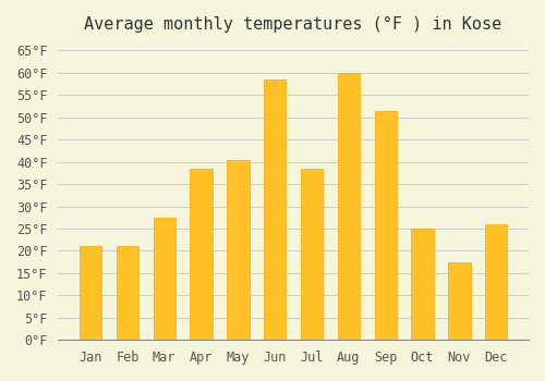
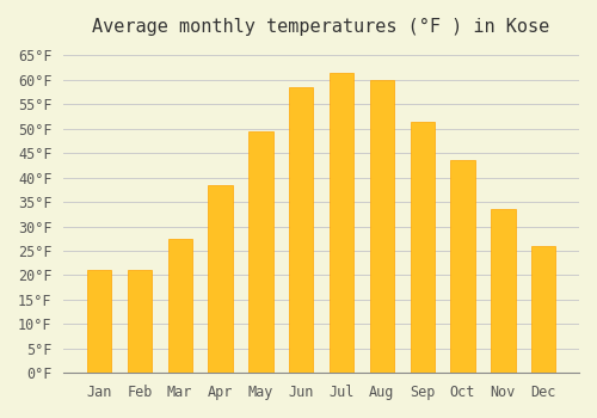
May: 40.5°F -> 49.5°F
Jul: 38.5°F -> 61.5°F
Oct: 25.0°F -> 43.5°F
Nov: 17.5°F -> 33.5°F
